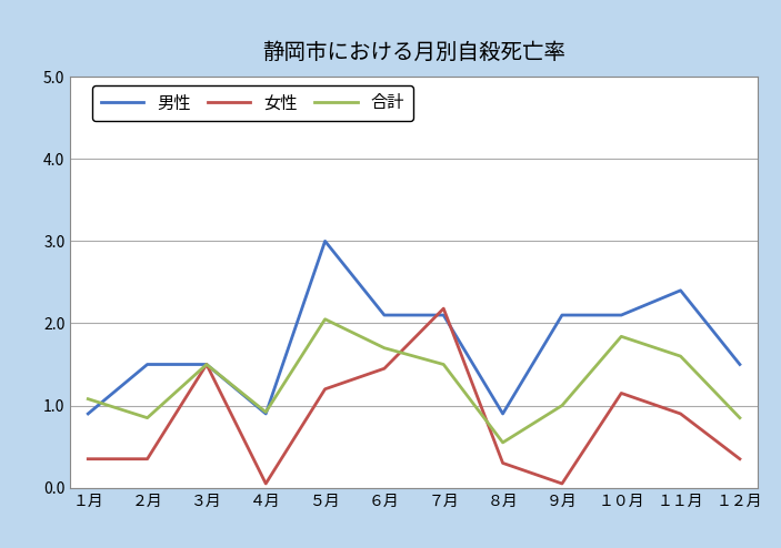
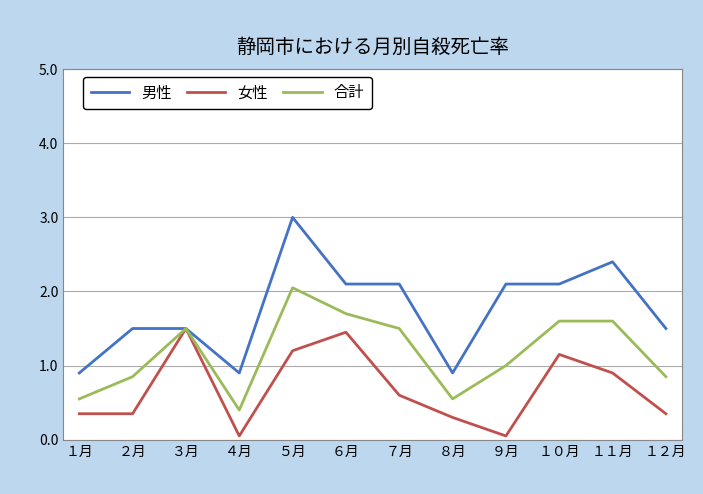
合計/１月: 1.08 -> 0.55
合計/４月: 0.92 -> 0.40
女性/７月: 2.18 -> 0.60
合計/１０月: 1.84 -> 1.60
